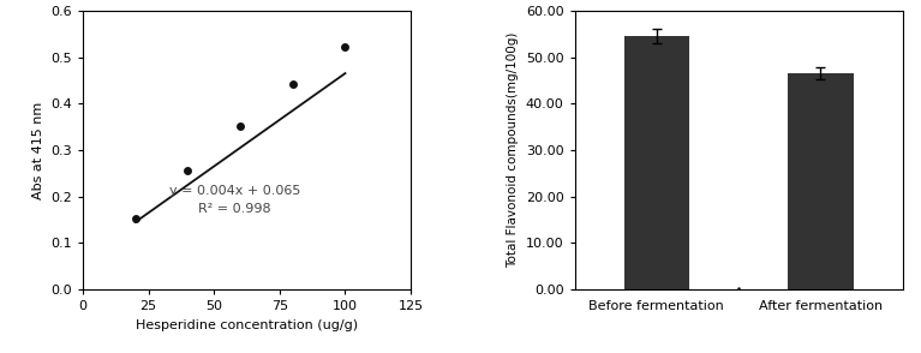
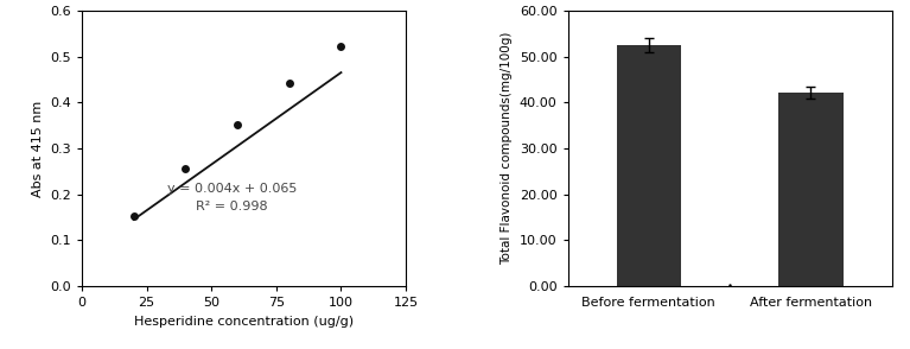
Before fermentation: 54.5 -> 52.5
After fermentation: 46.5 -> 42.2
